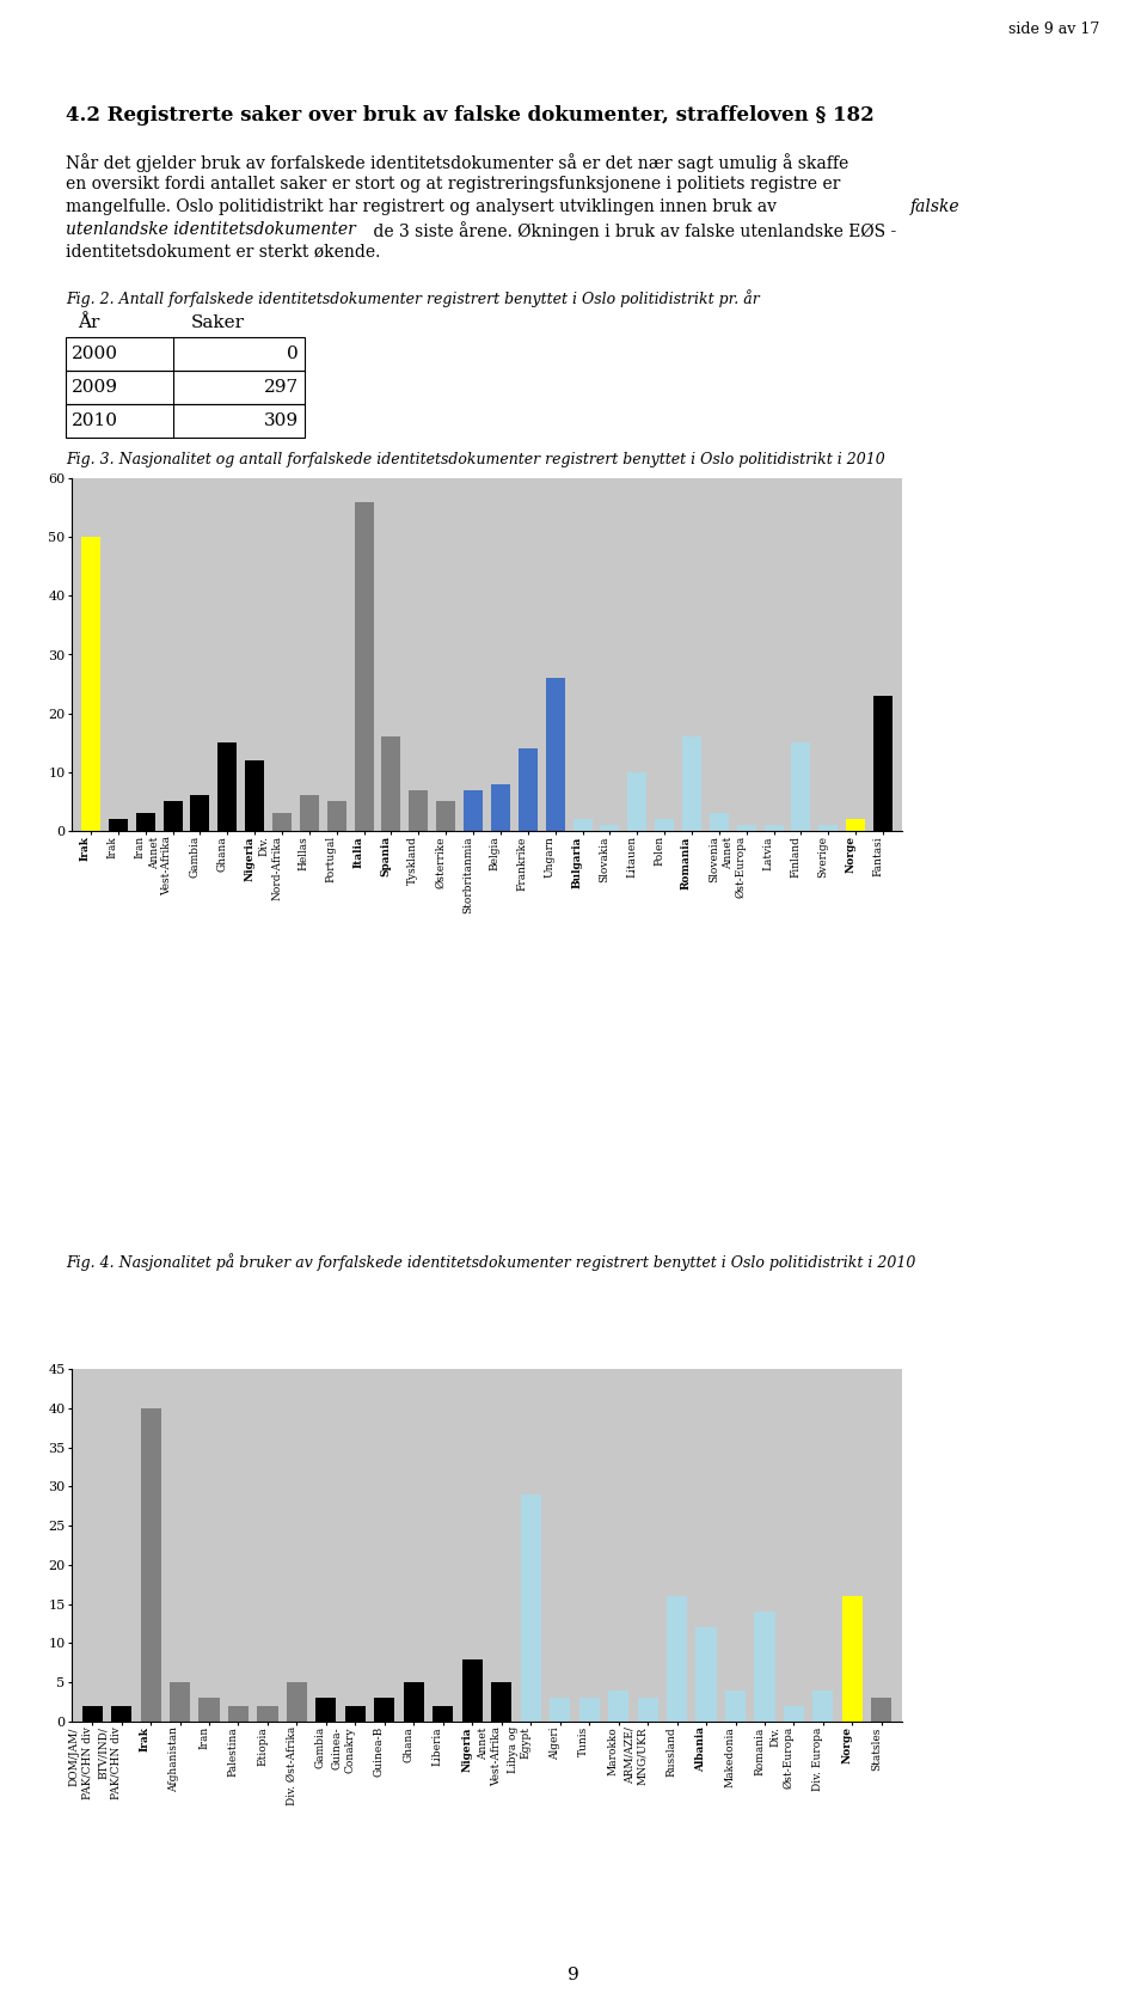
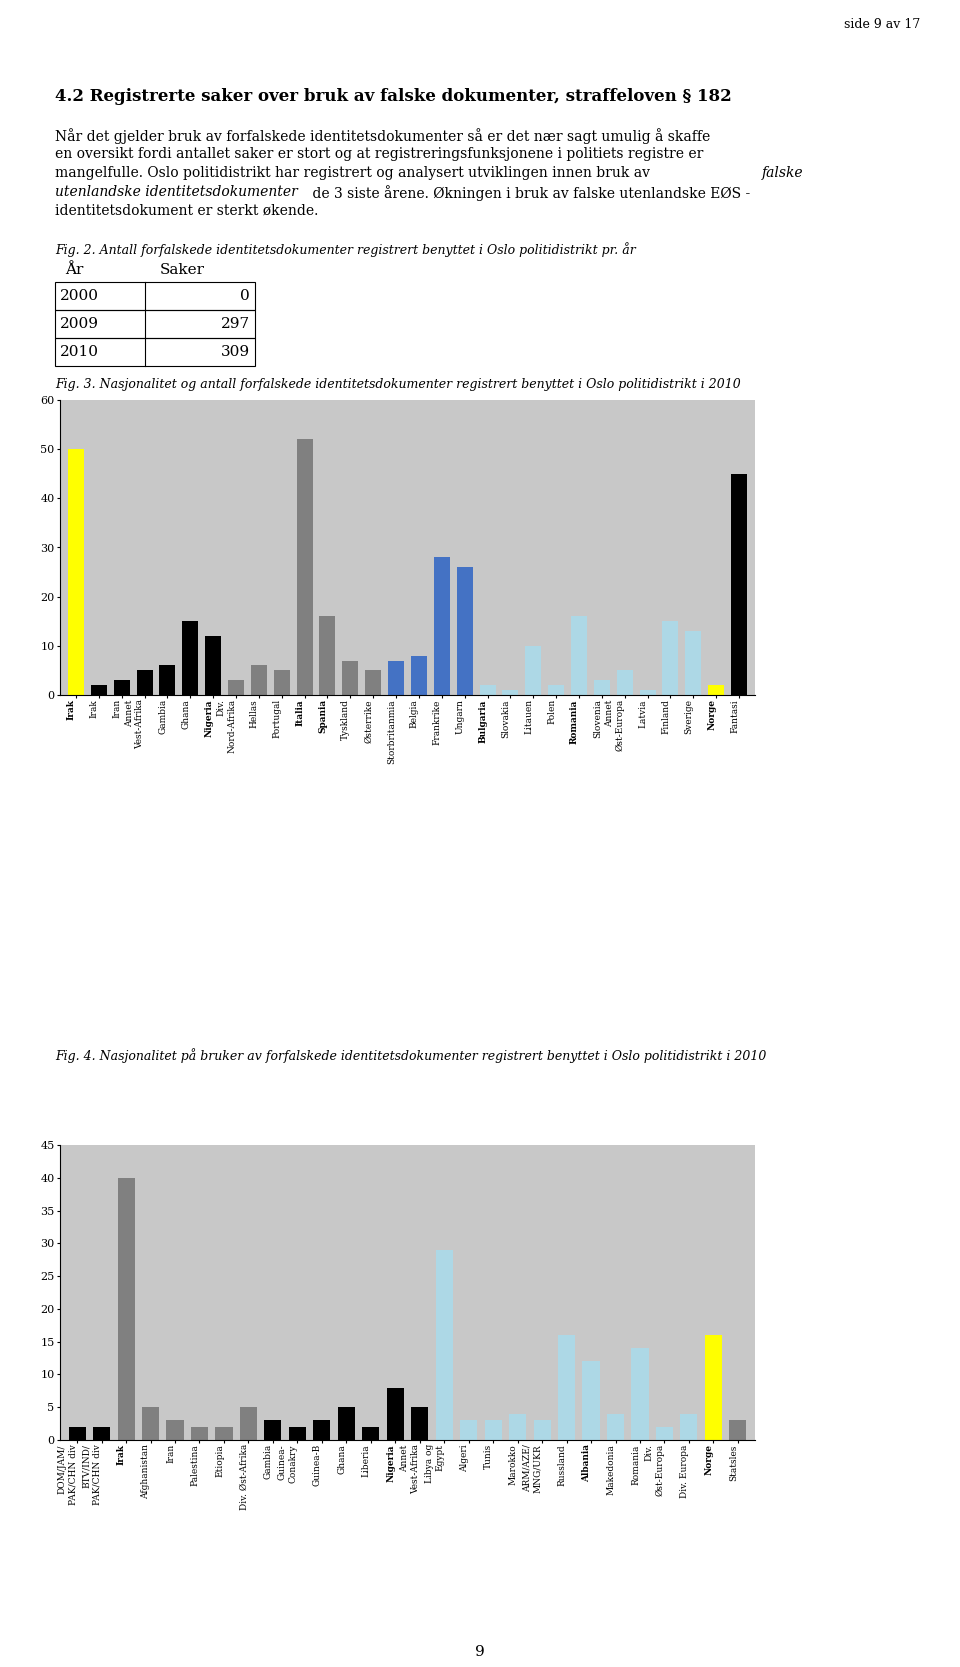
Italia: 56 -> 52
Frankrike: 14 -> 28
Annet Øst-Europa: 1 -> 5
Sverige: 1 -> 13
Fantasi: 23 -> 45
